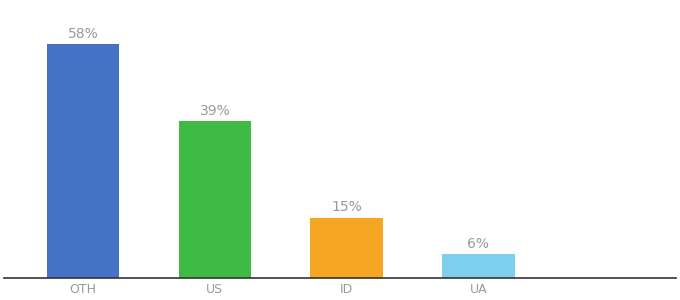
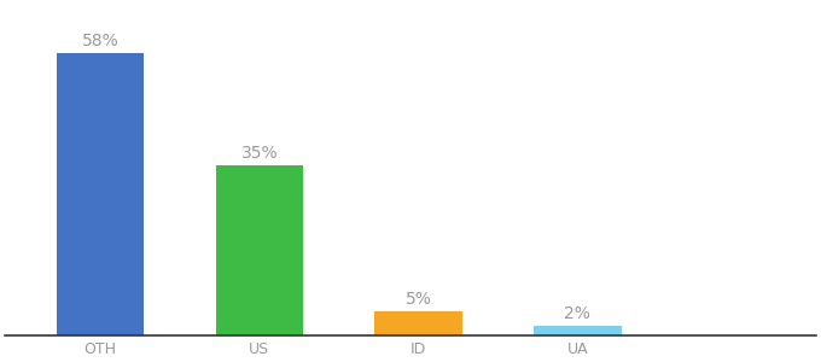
US: 39% -> 35%
ID: 15% -> 5%
UA: 6% -> 2%
